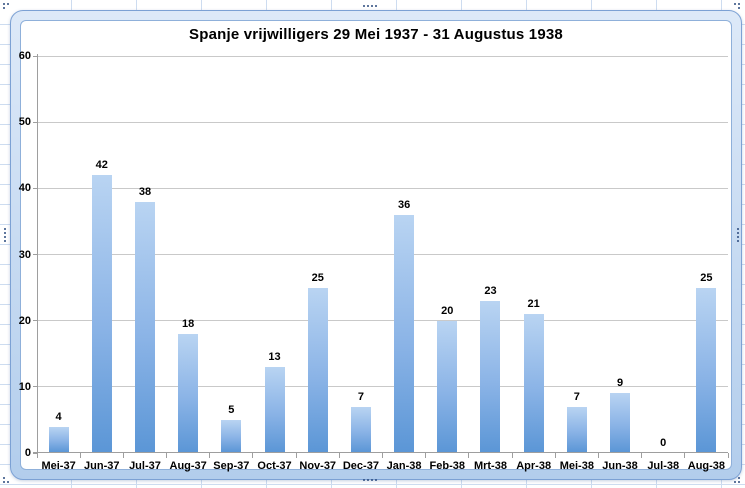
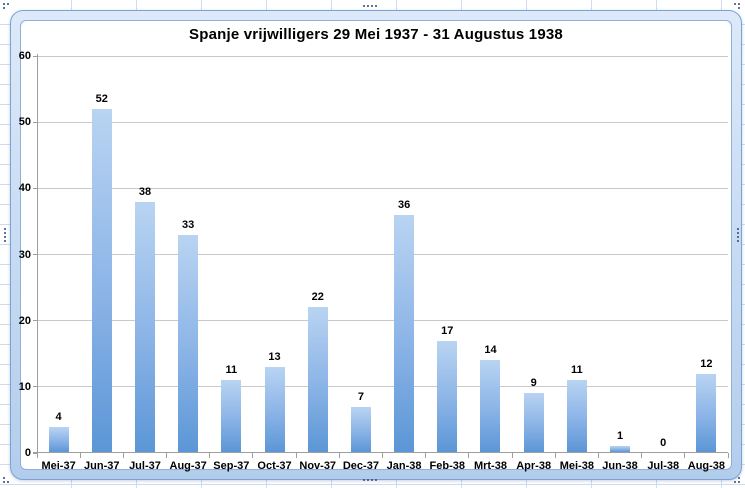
Jun-37: 42 -> 52
Aug-37: 18 -> 33
Sep-37: 5 -> 11
Nov-37: 25 -> 22
Feb-38: 20 -> 17
Mrt-38: 23 -> 14
Apr-38: 21 -> 9
Mei-38: 7 -> 11
Jun-38: 9 -> 1
Aug-38: 25 -> 12
